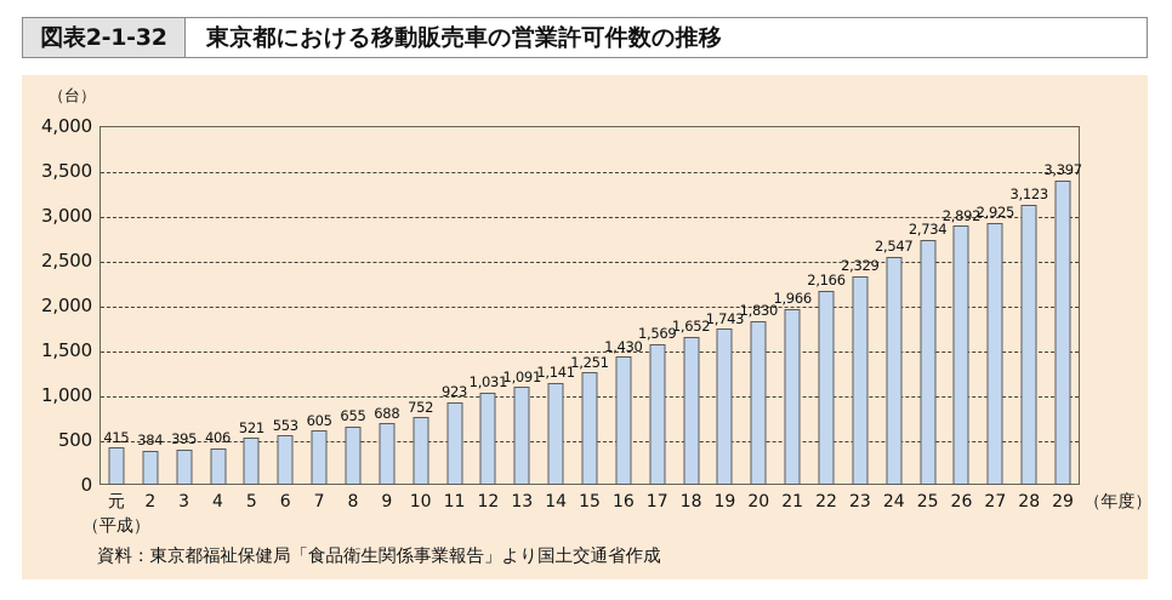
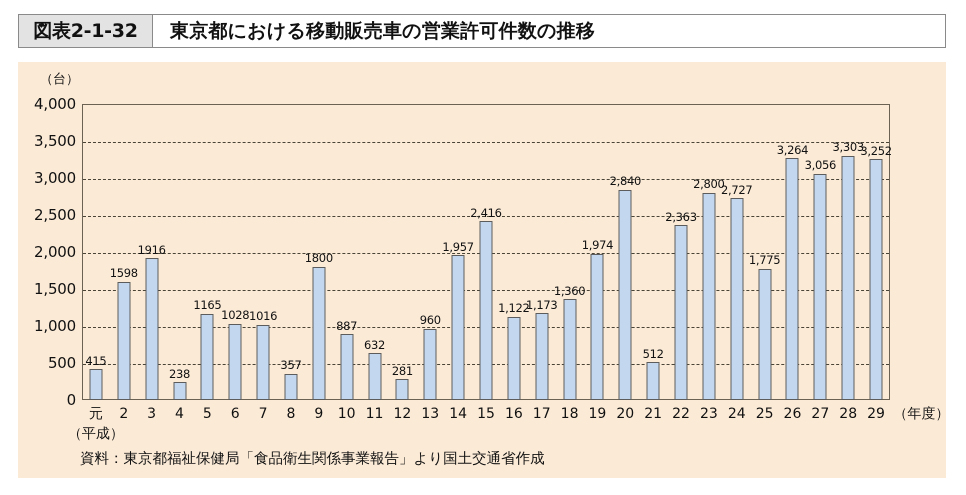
2: 384 -> 1598
3: 395 -> 1916
4: 406 -> 238
5: 521 -> 1165
6: 553 -> 1028
7: 605 -> 1016
8: 655 -> 357
9: 688 -> 1800
10: 752 -> 887
11: 923 -> 632
12: 1,031 -> 281
13: 1,091 -> 960
14: 1,141 -> 1,957
15: 1,251 -> 2,416
16: 1,430 -> 1,122
17: 1,569 -> 1,173
18: 1,652 -> 1,360
19: 1,743 -> 1,974
20: 1,830 -> 2,840
21: 1,966 -> 512
22: 2,166 -> 2,363
23: 2,329 -> 2,800
24: 2,547 -> 2,727
25: 2,734 -> 1,775
26: 2,892 -> 3,264
27: 2,925 -> 3,056
28: 3,123 -> 3,303
29: 3,397 -> 3,252
